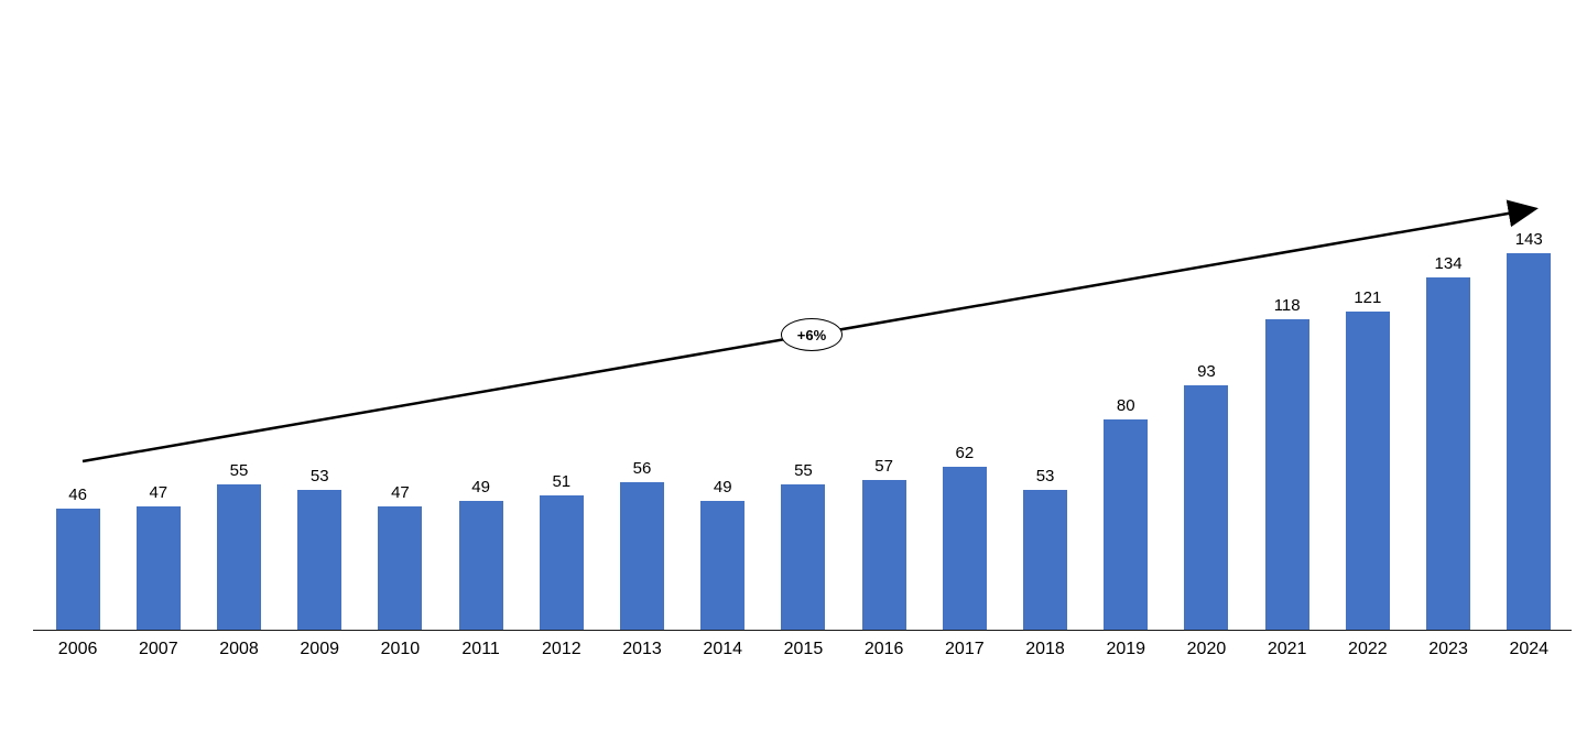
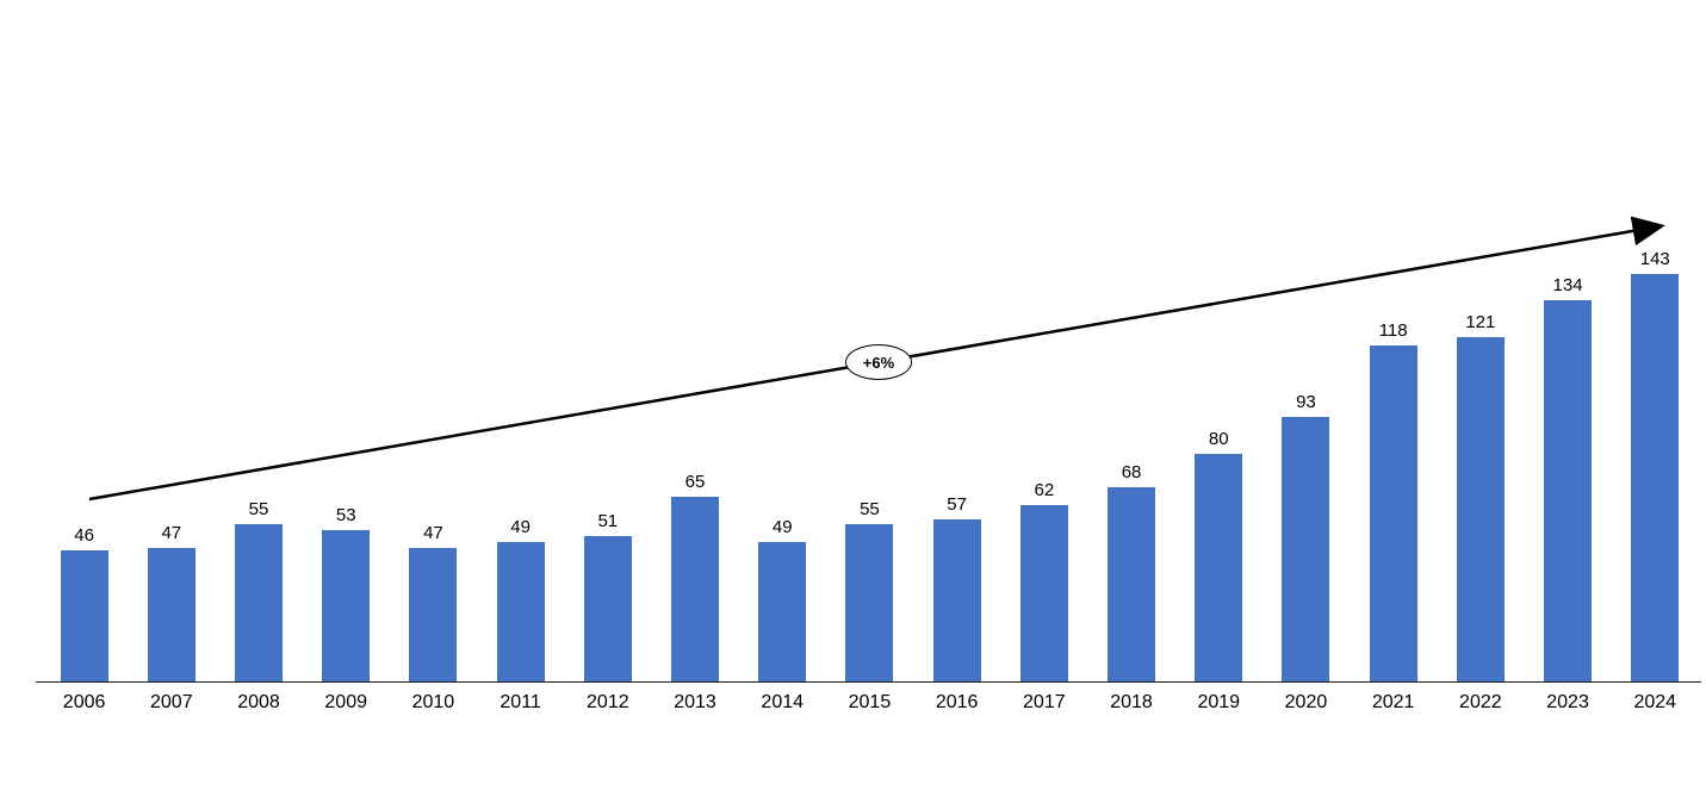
2013: 56 -> 65
2018: 53 -> 68
